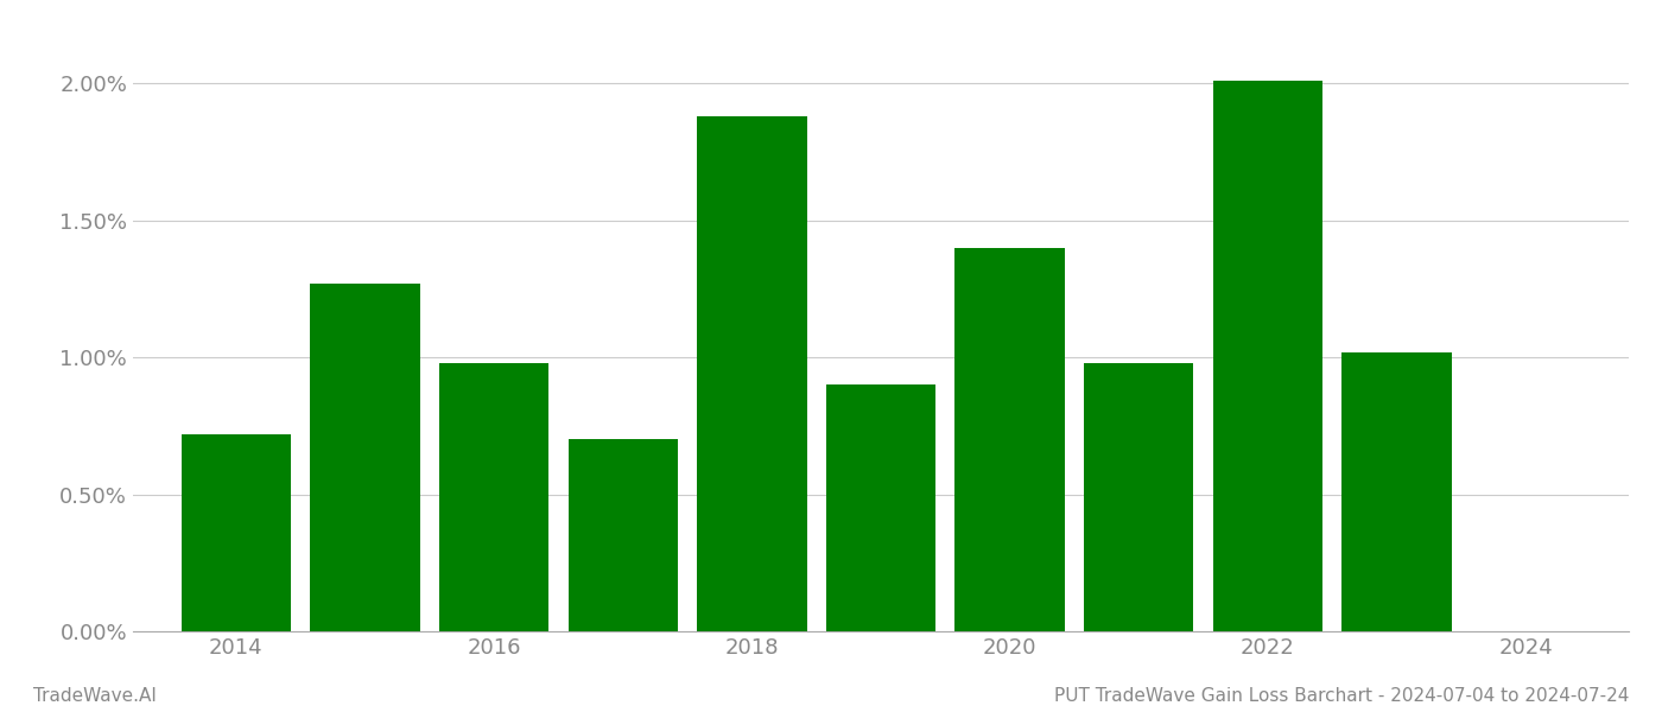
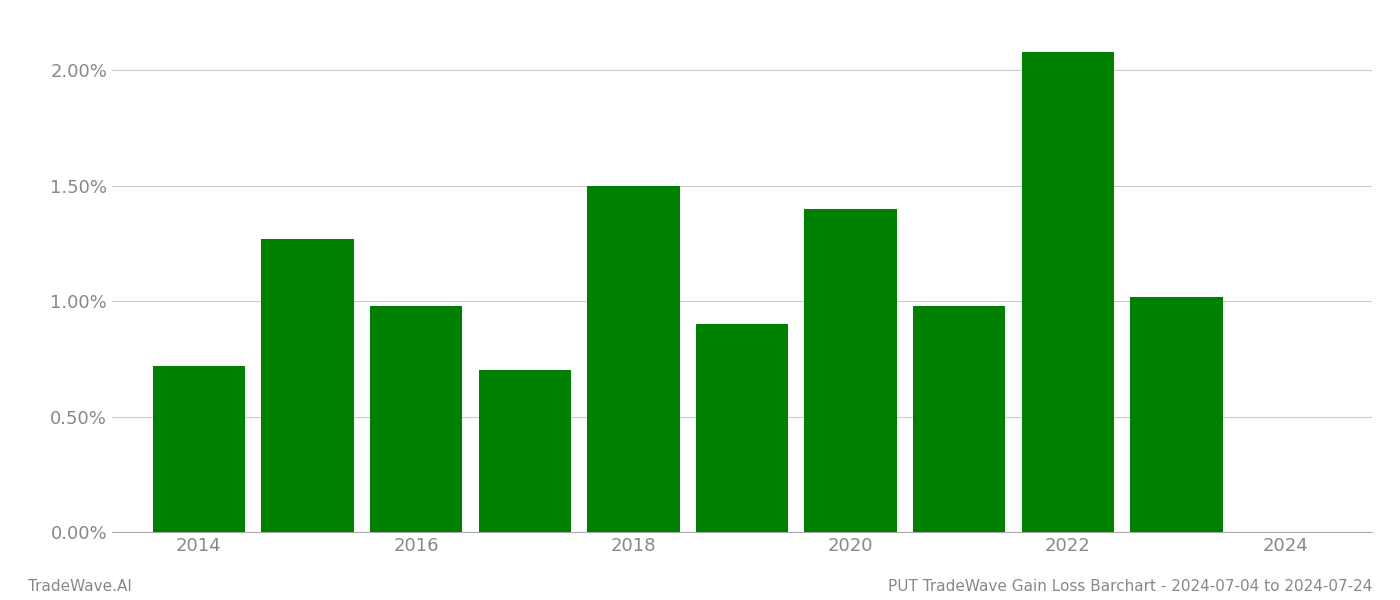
2018: 1.88% -> 1.50%
2022: 2.01% -> 2.08%
